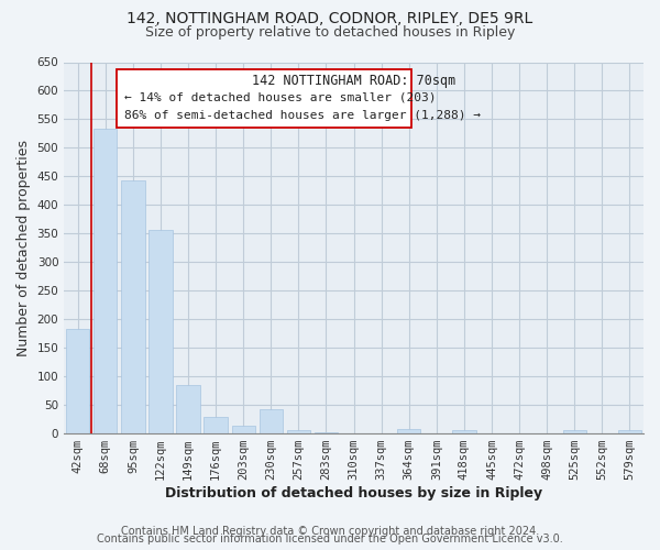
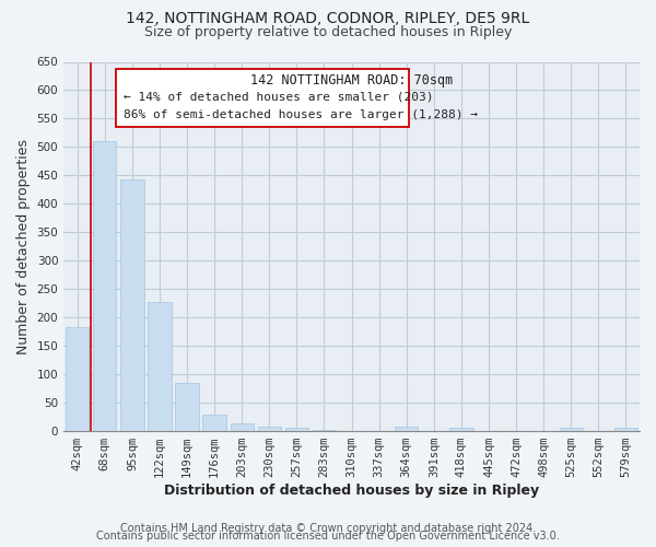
68sqm: 534 -> 510
122sqm: 356 -> 228
230sqm: 42 -> 8
